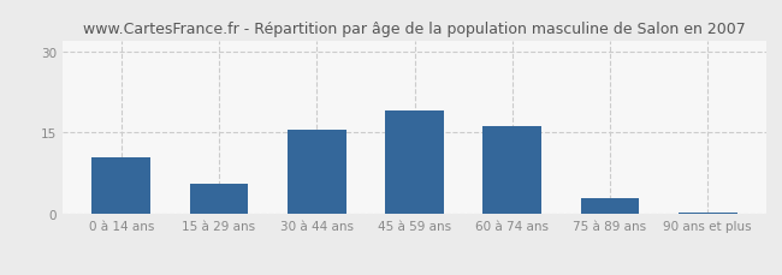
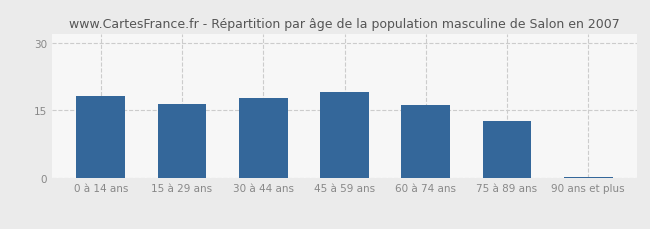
0 à 14 ans: 10.5 -> 18.2
15 à 29 ans: 5.5 -> 16.5
30 à 44 ans: 15.5 -> 17.8
75 à 89 ans: 3.0 -> 12.6
